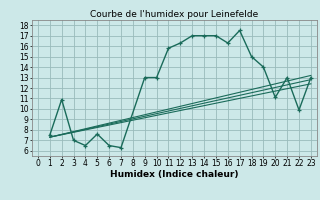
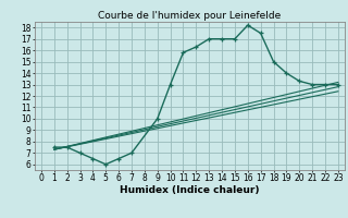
2: 10.9 -> 7.5
5: 7.6 -> 6.0
7: 6.3 -> 7.0
9: 13.0 -> 10.0
16: 16.3 -> 18.2
20: 11.1 -> 13.3
22: 9.9 -> 13.0
